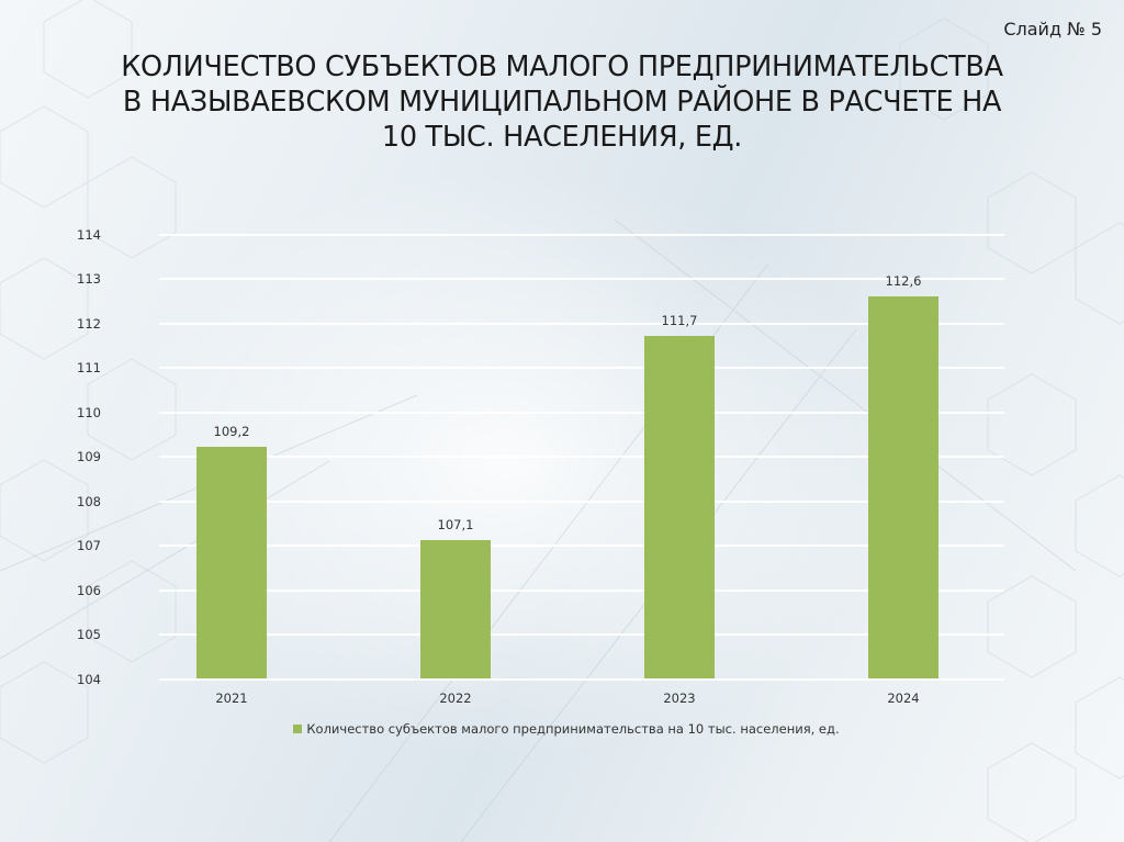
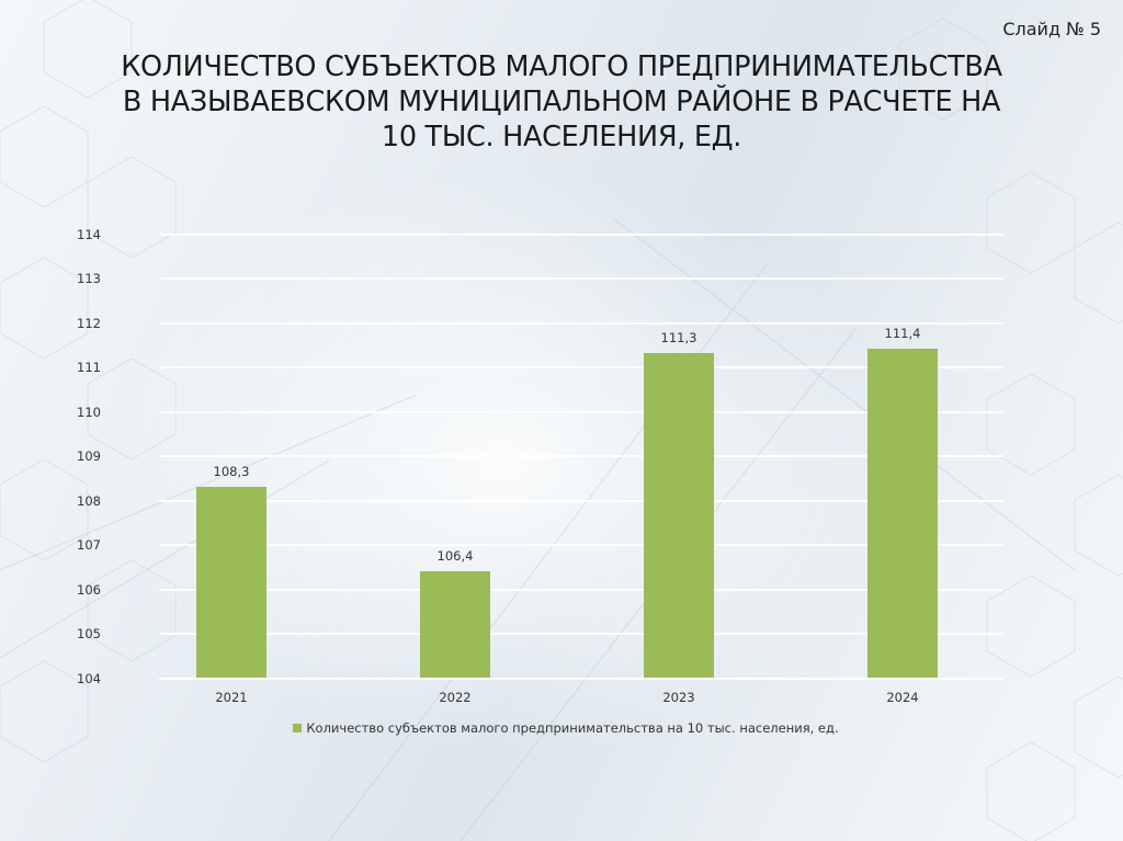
2021: 109,2 -> 108,3
2022: 107,1 -> 106,4
2023: 111,7 -> 111,3
2024: 112,6 -> 111,4
